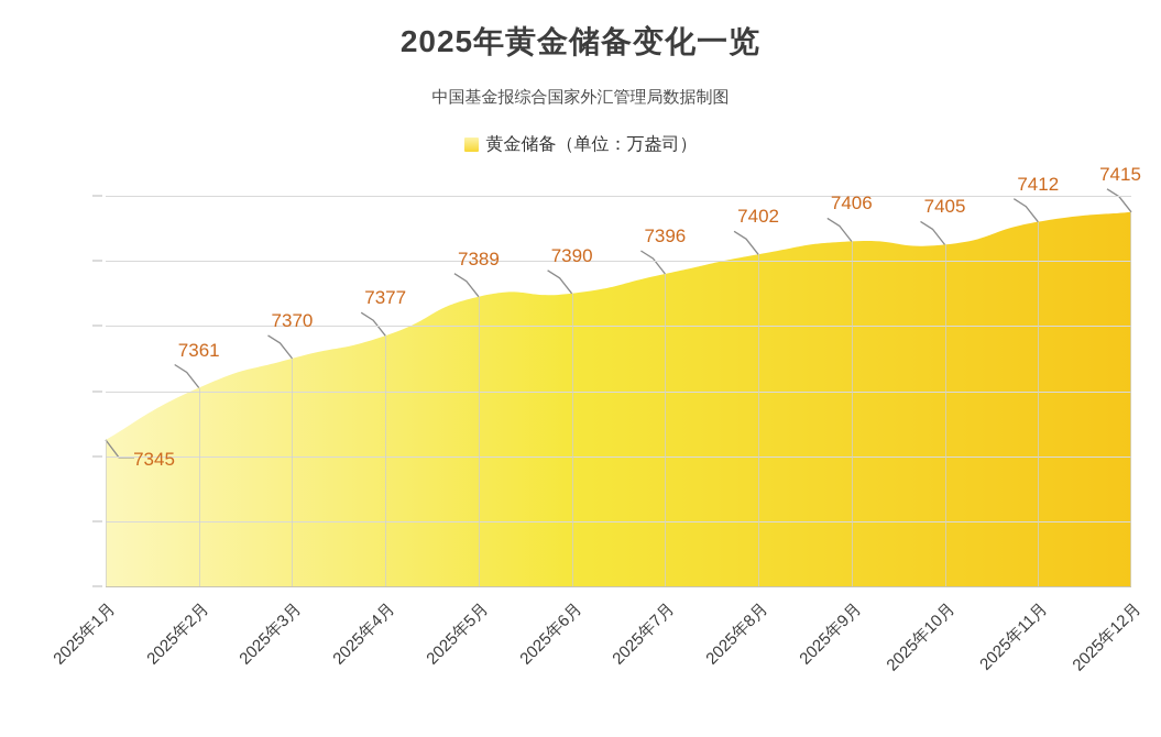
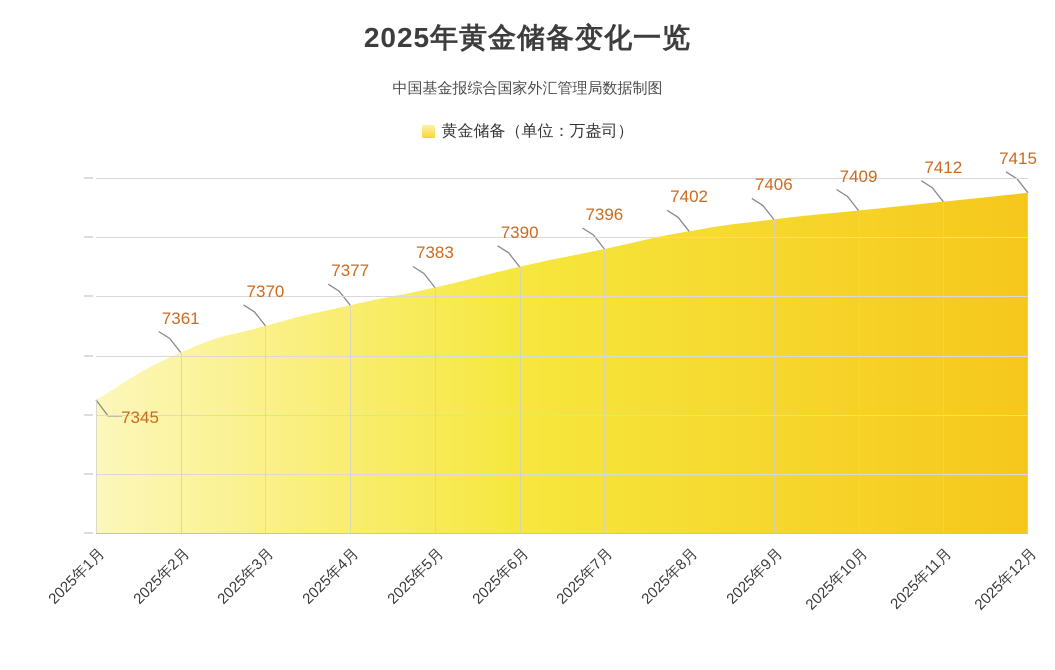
2025年5月: 7389 -> 7383
2025年10月: 7405 -> 7409
